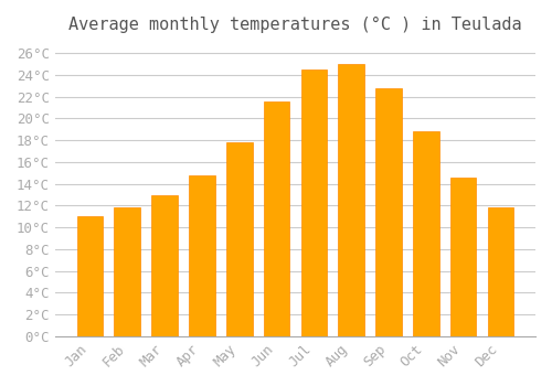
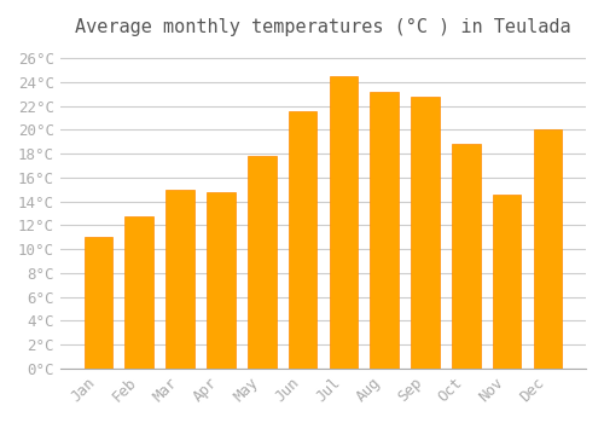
Feb: 11.8°C -> 12.8°C
Mar: 13.0°C -> 15.0°C
Aug: 25.0°C -> 23.2°C
Dec: 11.8°C -> 20.0°C
